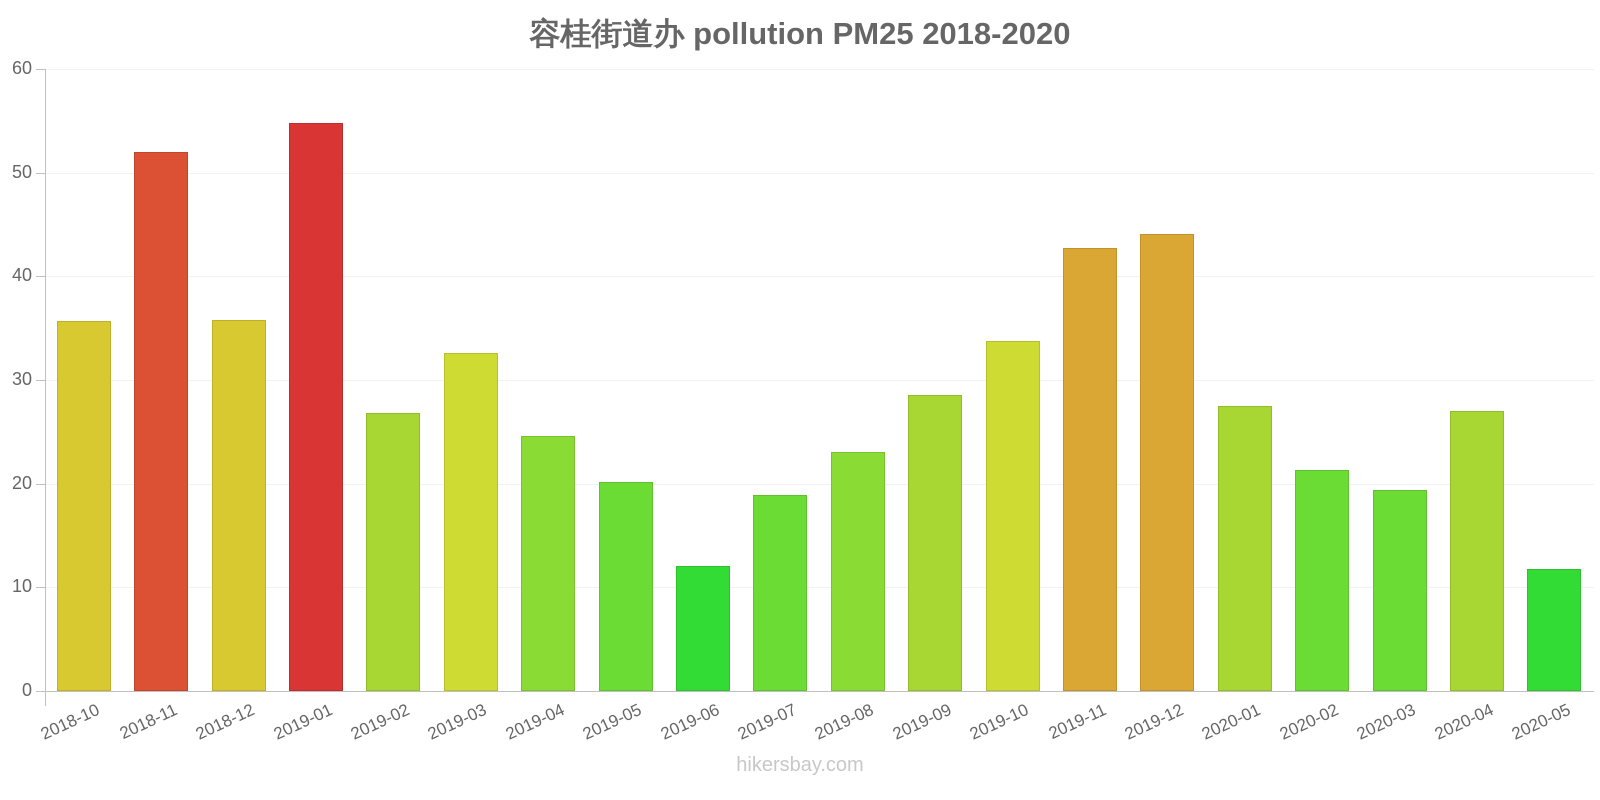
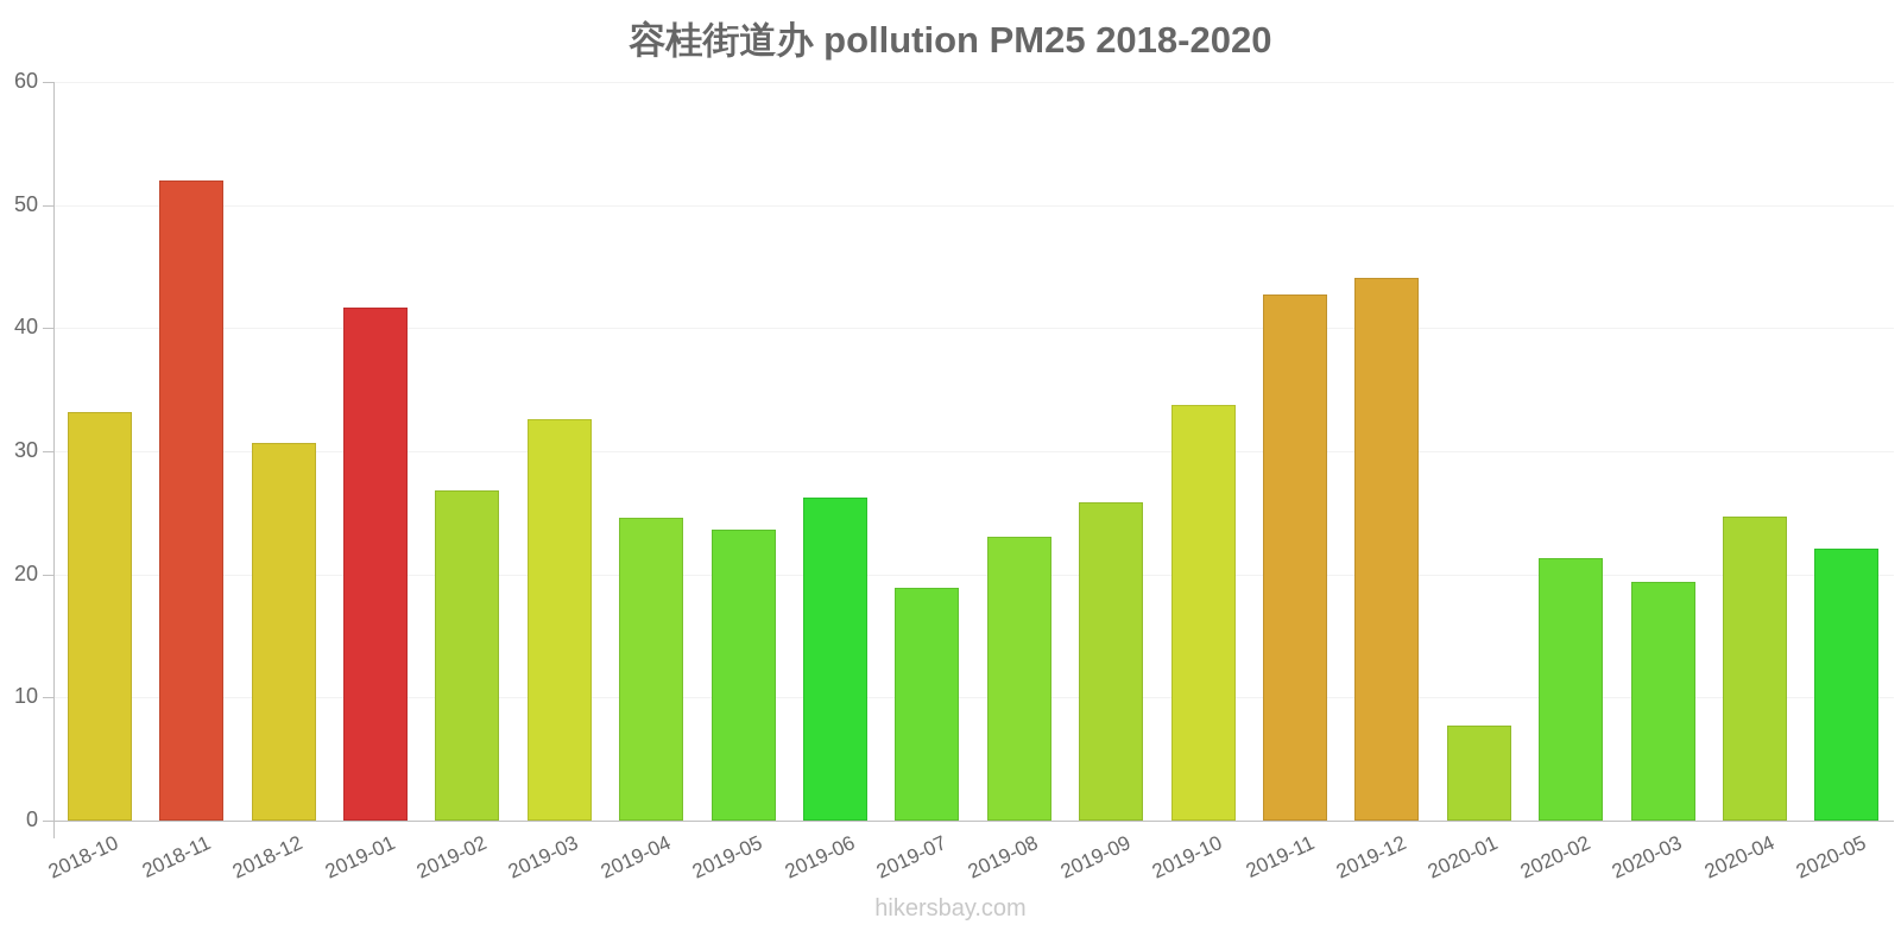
2018-10: 35.7 -> 33.2
2018-12: 35.8 -> 30.7
2019-01: 54.8 -> 41.7
2019-05: 20.2 -> 23.6
2019-06: 12.1 -> 26.2
2019-09: 28.6 -> 25.9
2020-01: 27.5 -> 7.7
2020-04: 27.0 -> 24.7
2020-05: 11.8 -> 22.1
